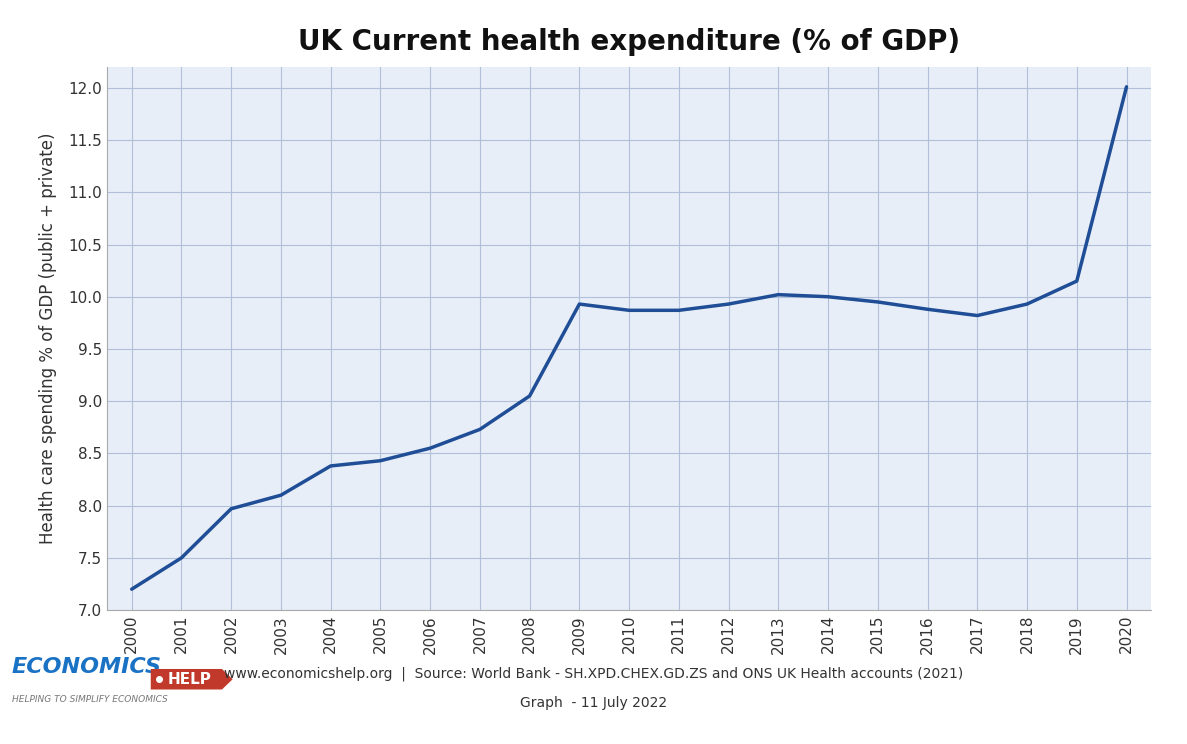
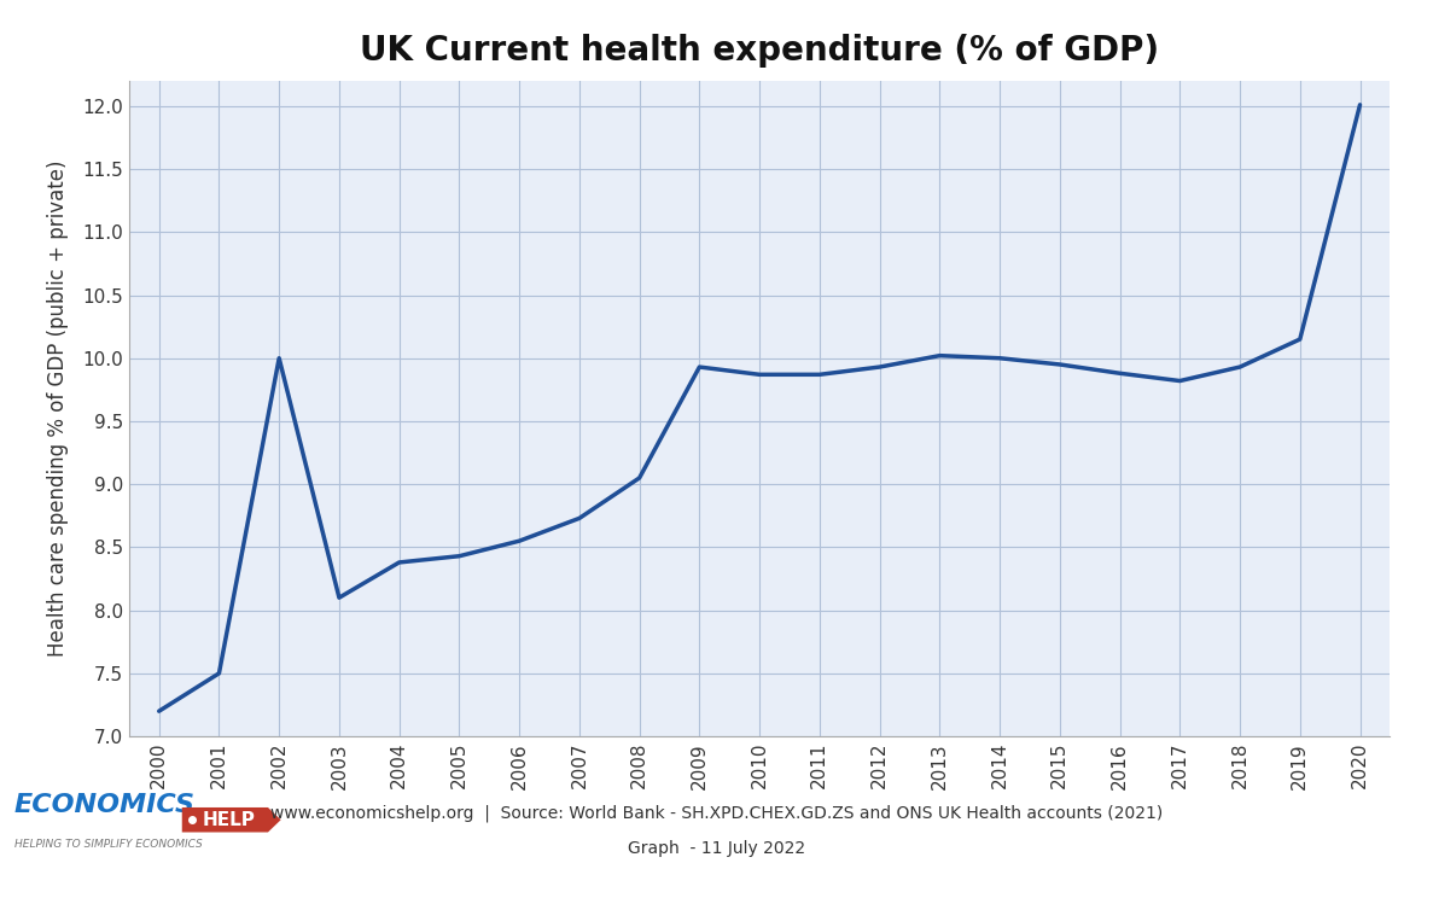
2002: 7.97 -> 10.00
